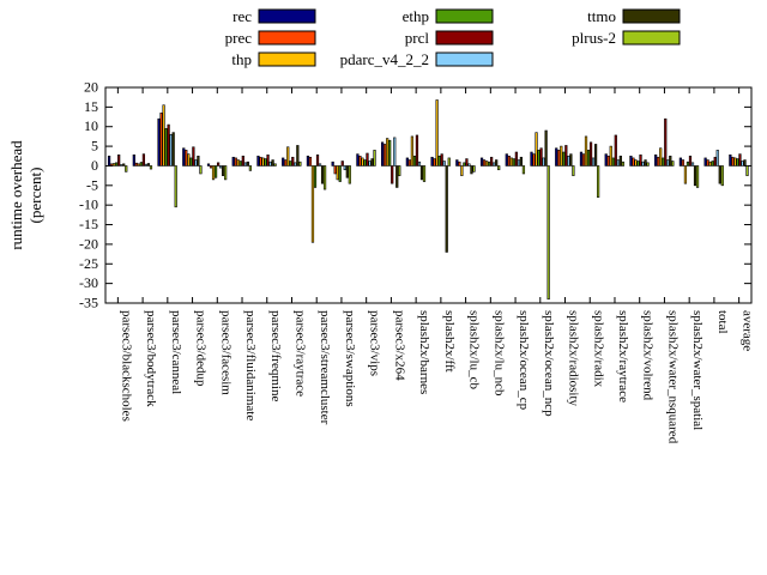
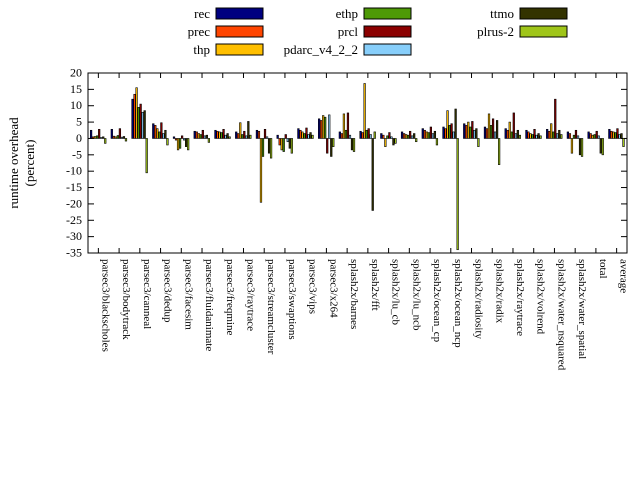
plrus-2/parsec3/vips: 4 -> 1
pdarc_v4_2_2/total: 4 -> 1
